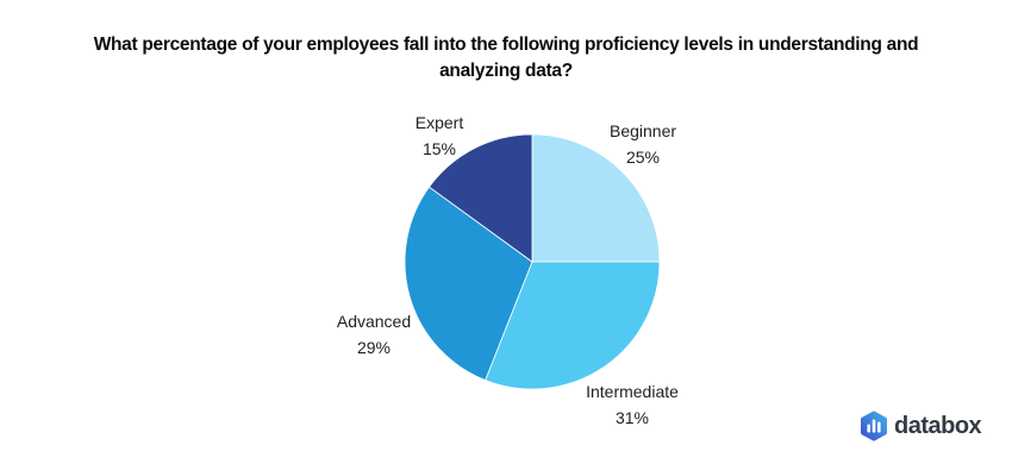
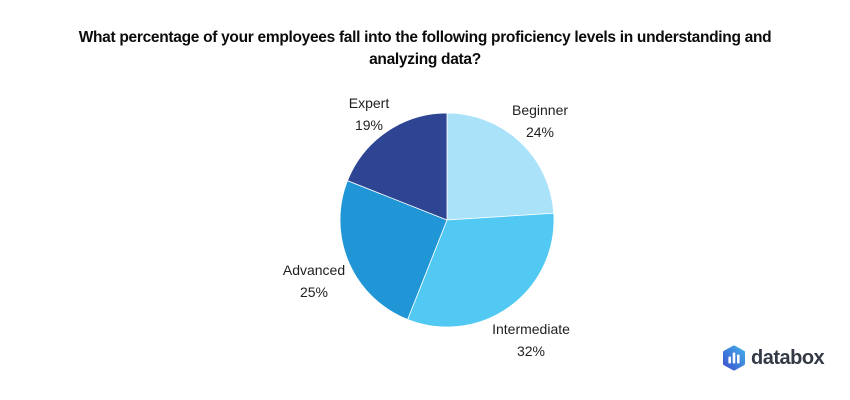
Beginner: 25% -> 24%
Intermediate: 31% -> 32%
Advanced: 29% -> 25%
Expert: 15% -> 19%
